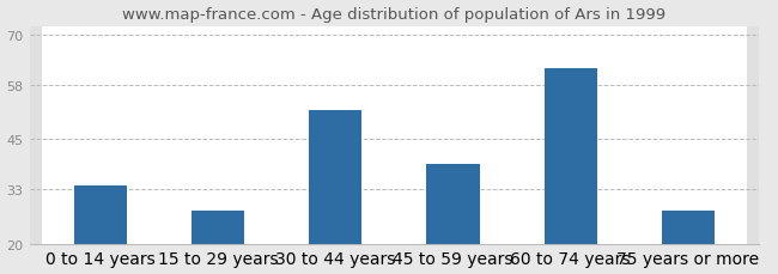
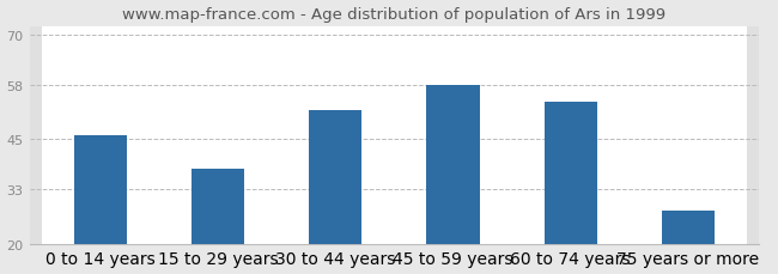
0 to 14 years: 34 -> 46
15 to 29 years: 28 -> 38
45 to 59 years: 39 -> 58
60 to 74 years: 62 -> 54
